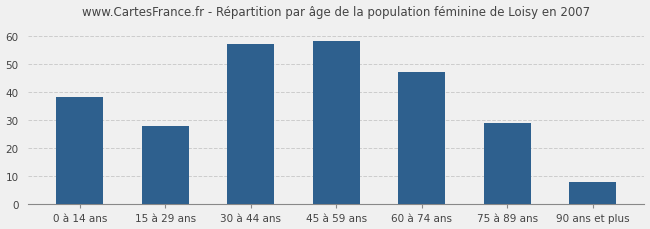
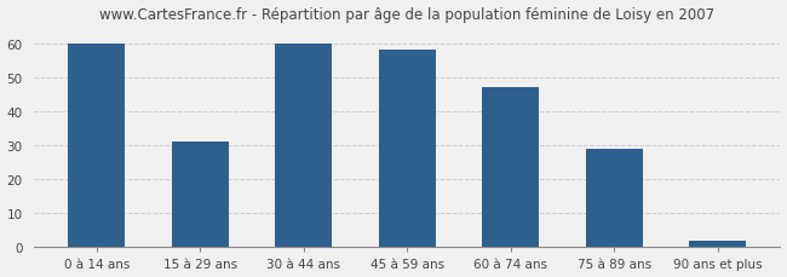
0 à 14 ans: 38 -> 60
15 à 29 ans: 28 -> 31
30 à 44 ans: 57 -> 60
90 ans et plus: 8 -> 2
